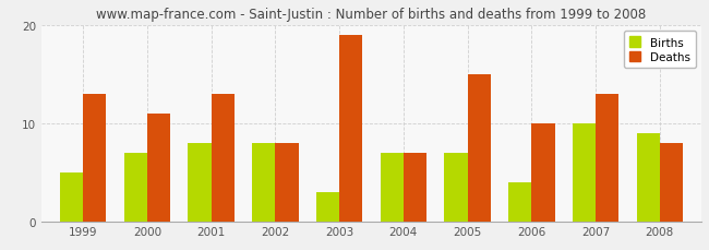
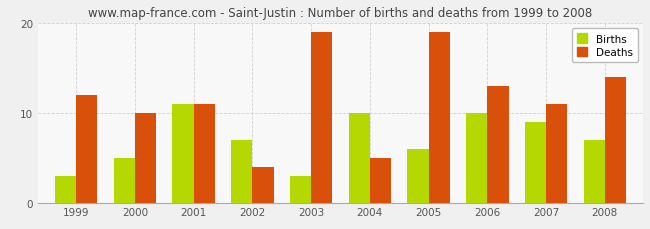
Births/1999: 5 -> 3
Deaths/1999: 13 -> 12
Births/2000: 7 -> 5
Deaths/2000: 11 -> 10
Births/2001: 8 -> 11
Deaths/2001: 13 -> 11
Births/2002: 8 -> 7
Deaths/2002: 8 -> 4
Births/2004: 7 -> 10
Deaths/2004: 7 -> 5
Births/2005: 7 -> 6
Deaths/2005: 15 -> 19
Births/2006: 4 -> 10
Deaths/2006: 10 -> 13
Births/2007: 10 -> 9
Deaths/2007: 13 -> 11
Births/2008: 9 -> 7
Deaths/2008: 8 -> 14
